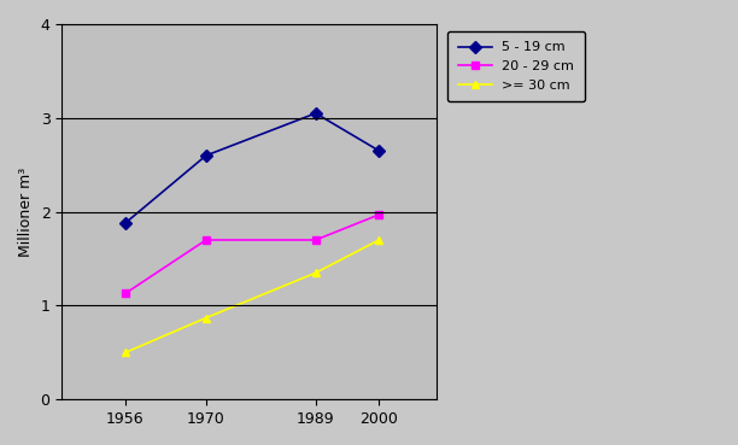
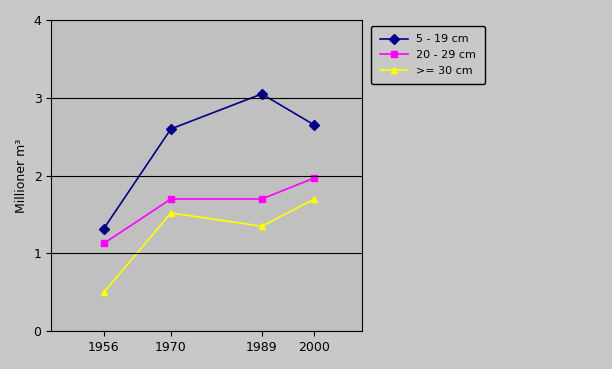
5 - 19 cm/1956: 1.88 -> 1.32
>= 30 cm/1970: 0.87 -> 1.52
